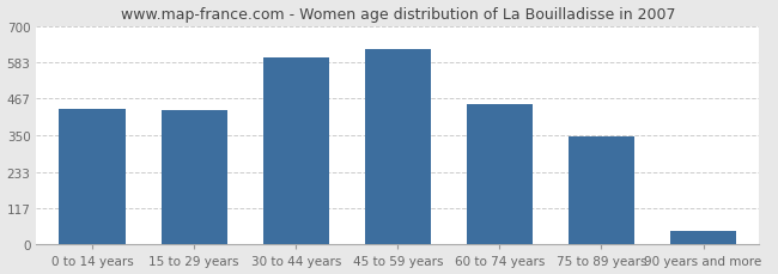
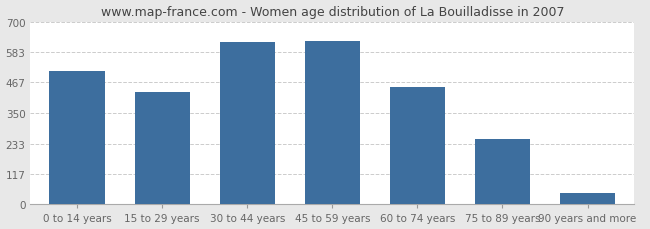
0 to 14 years: 435 -> 510
30 to 44 years: 600 -> 622
75 to 89 years: 345 -> 252
